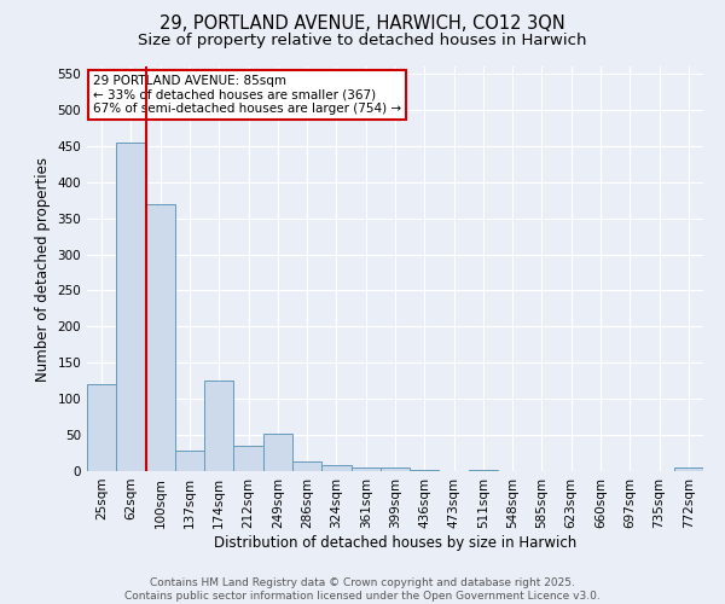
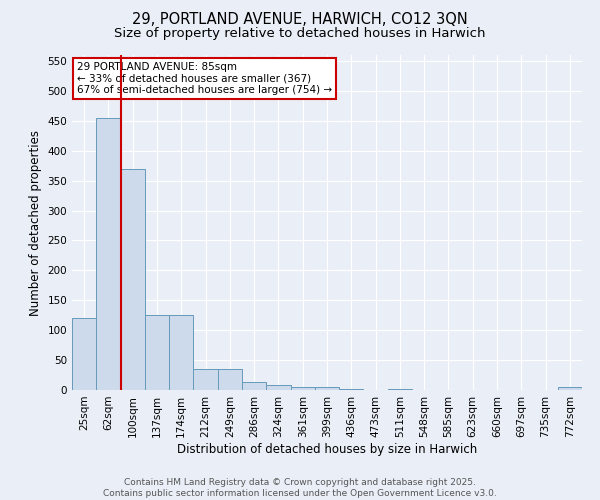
137sqm: 28 -> 126
249sqm: 52 -> 35
